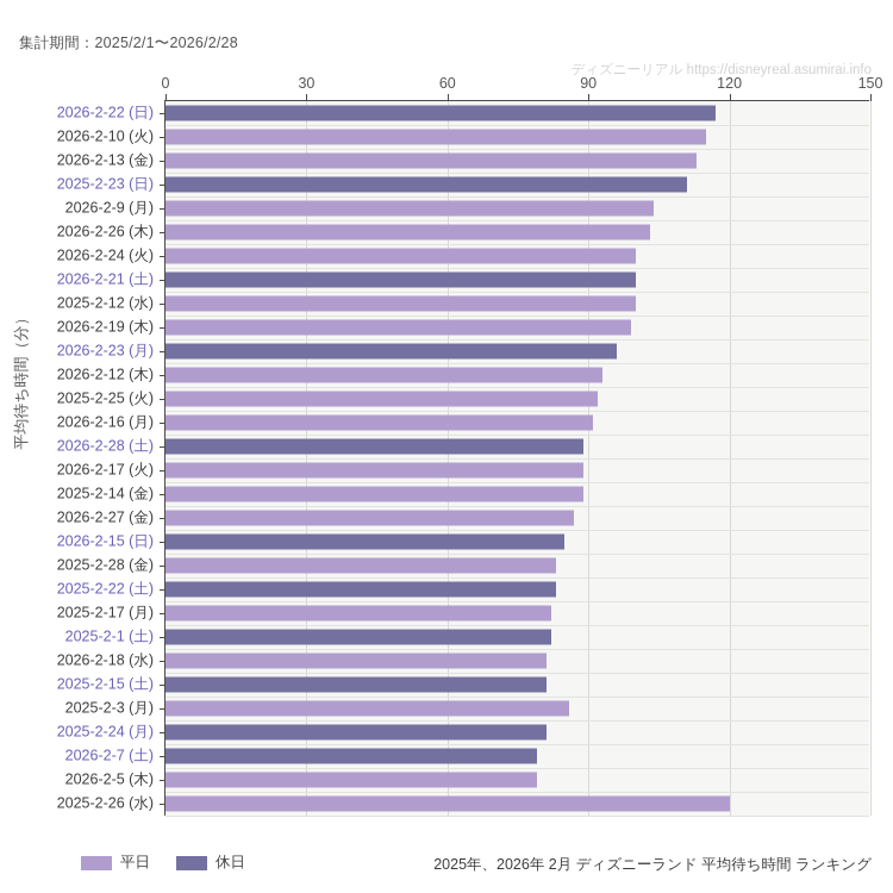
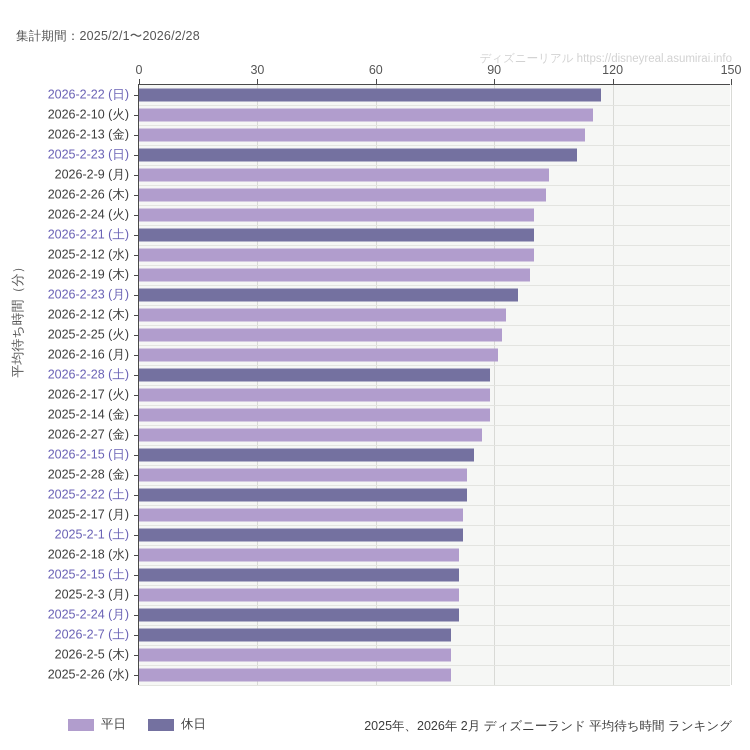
2025-2-3 (月): 86 -> 81
2025-2-26 (水): 120 -> 79
